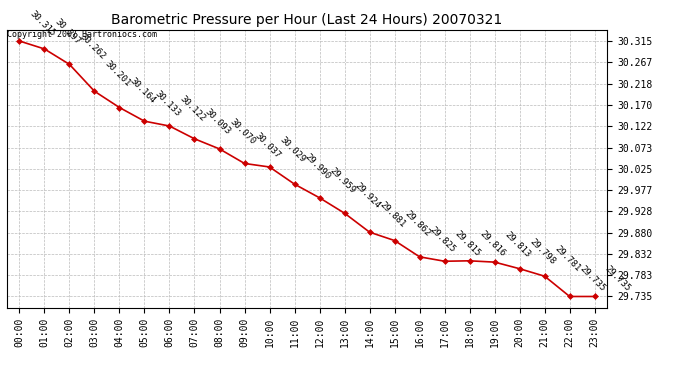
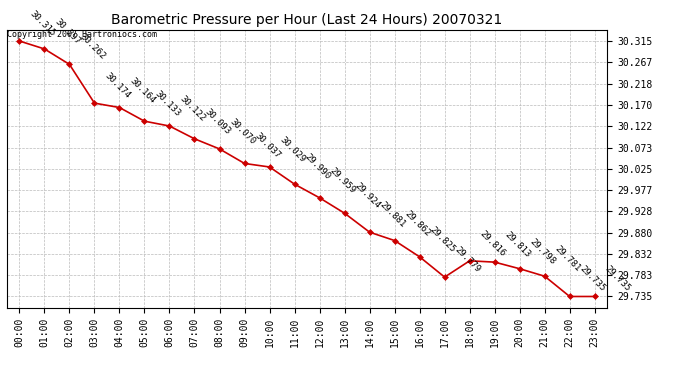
03:00: 30.201 -> 30.174
17:00: 29.815 -> 29.779
